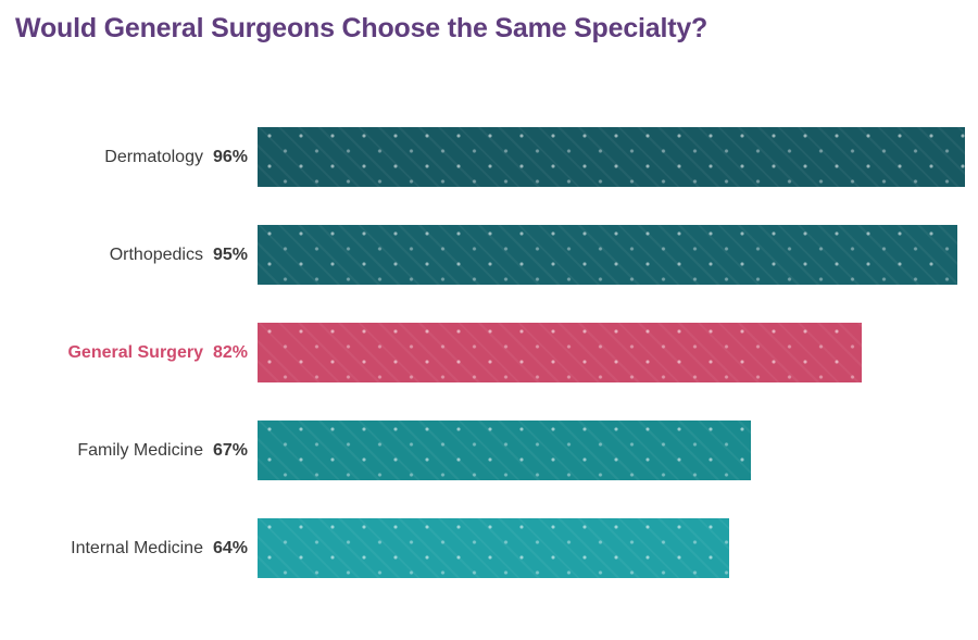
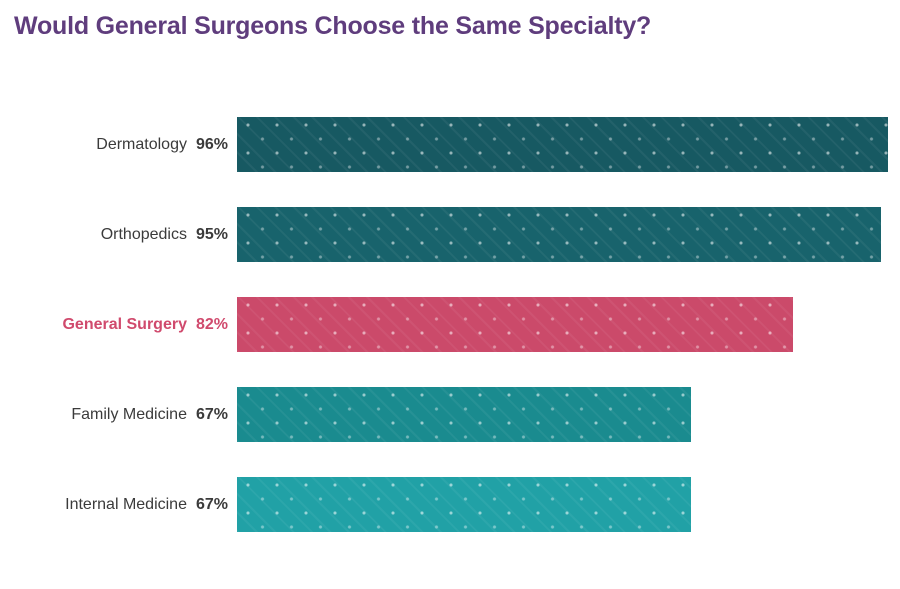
Internal Medicine: 64% -> 67%
